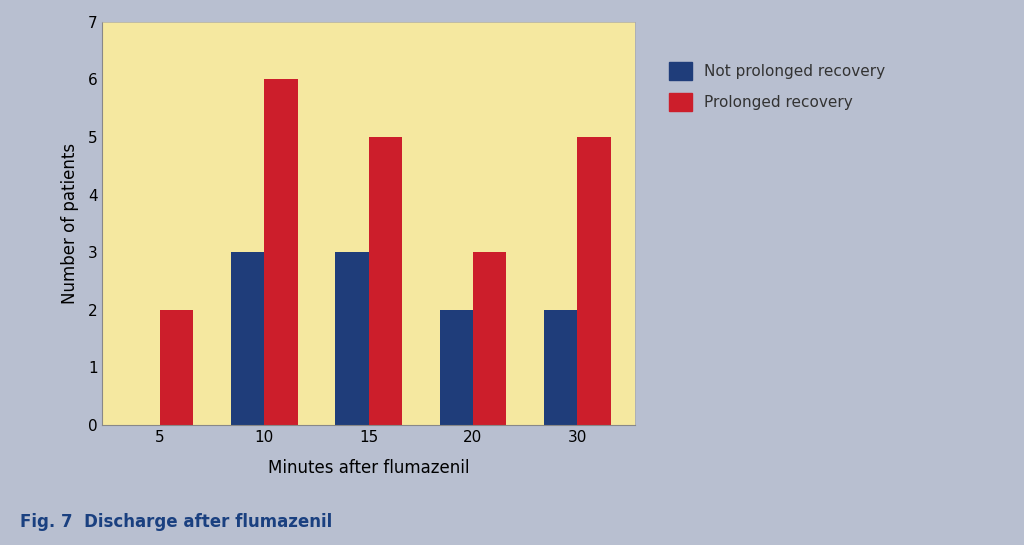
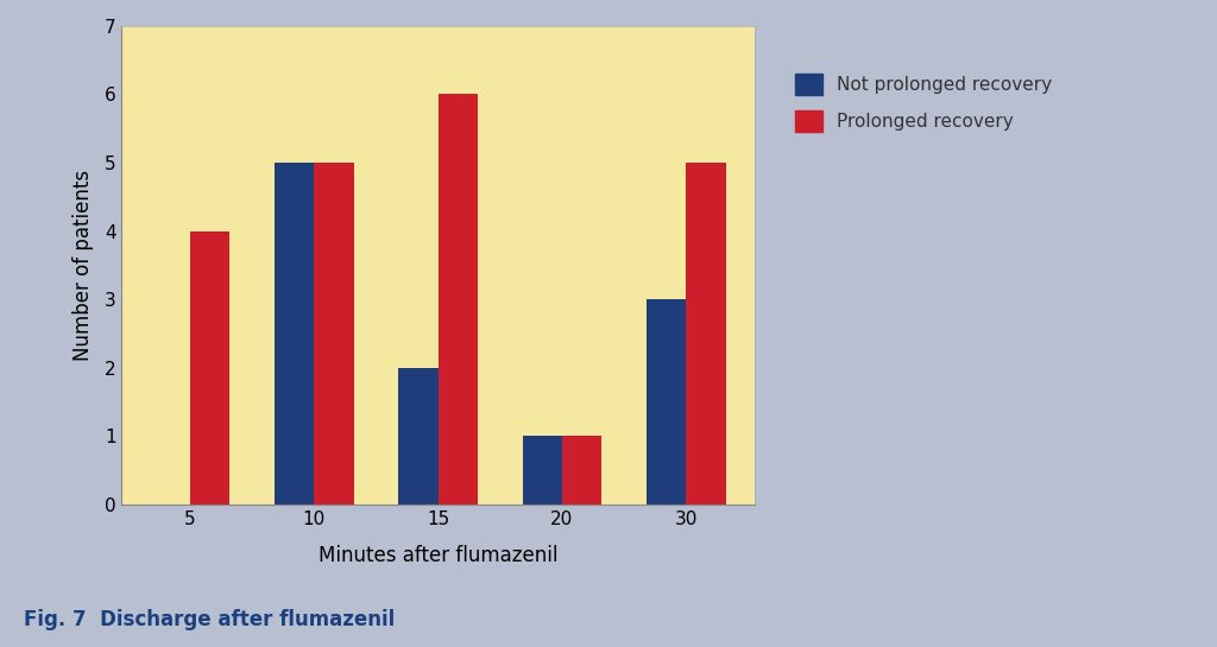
Prolonged recovery/5: 2 -> 4
Not prolonged recovery/10: 3 -> 5
Prolonged recovery/10: 6 -> 5
Not prolonged recovery/15: 3 -> 2
Prolonged recovery/15: 5 -> 6
Not prolonged recovery/20: 2 -> 1
Prolonged recovery/20: 3 -> 1
Not prolonged recovery/30: 2 -> 3
